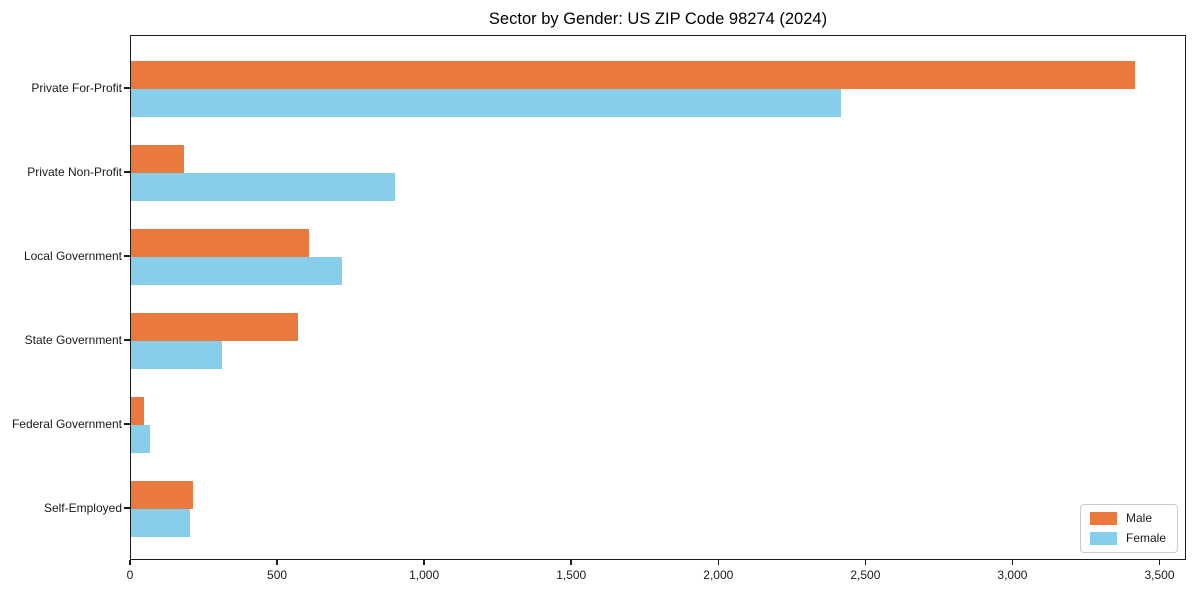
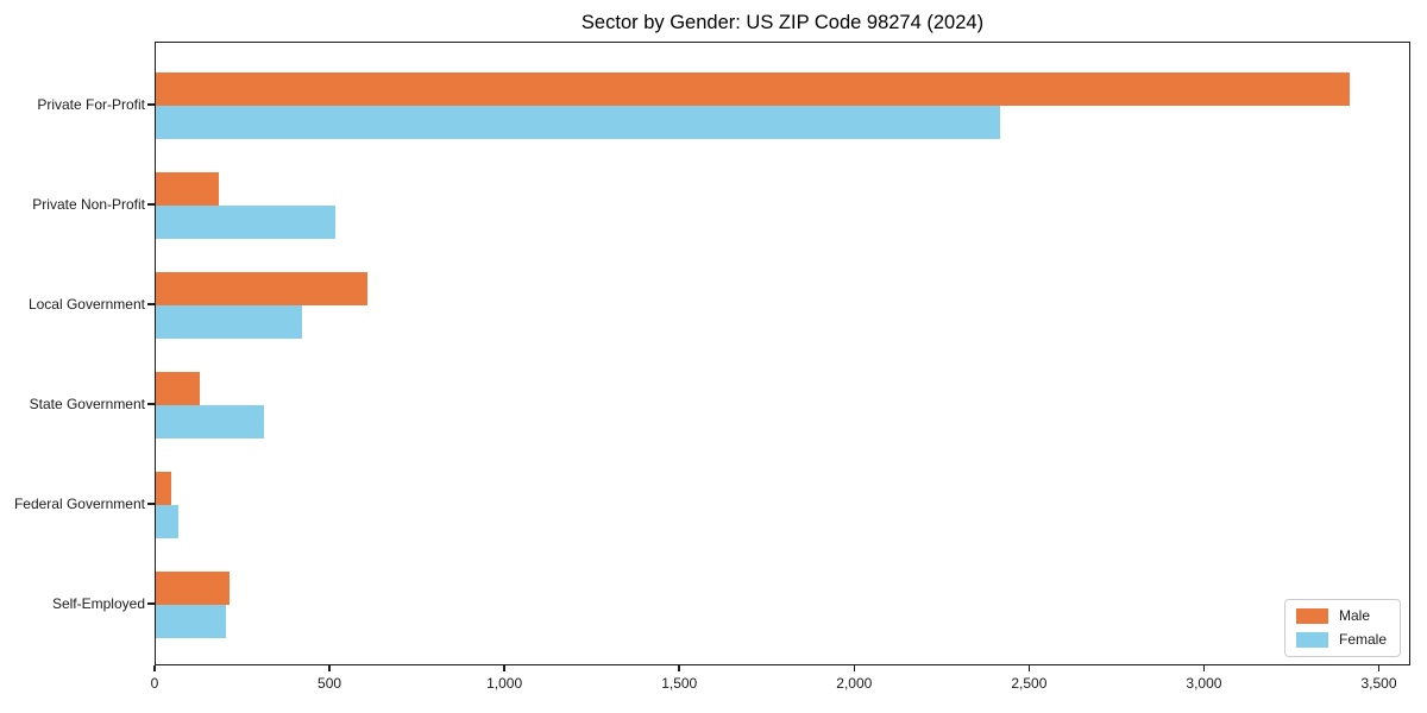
Female/Private Non-Profit: 900 -> 520
Female/Local Government: 720 -> 420
Male/State Government: 570 -> 120
